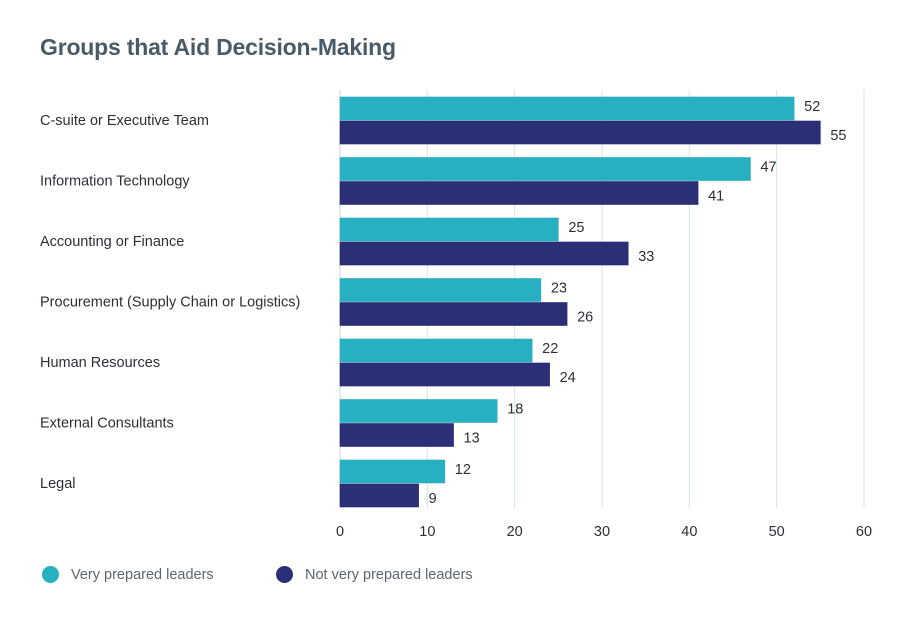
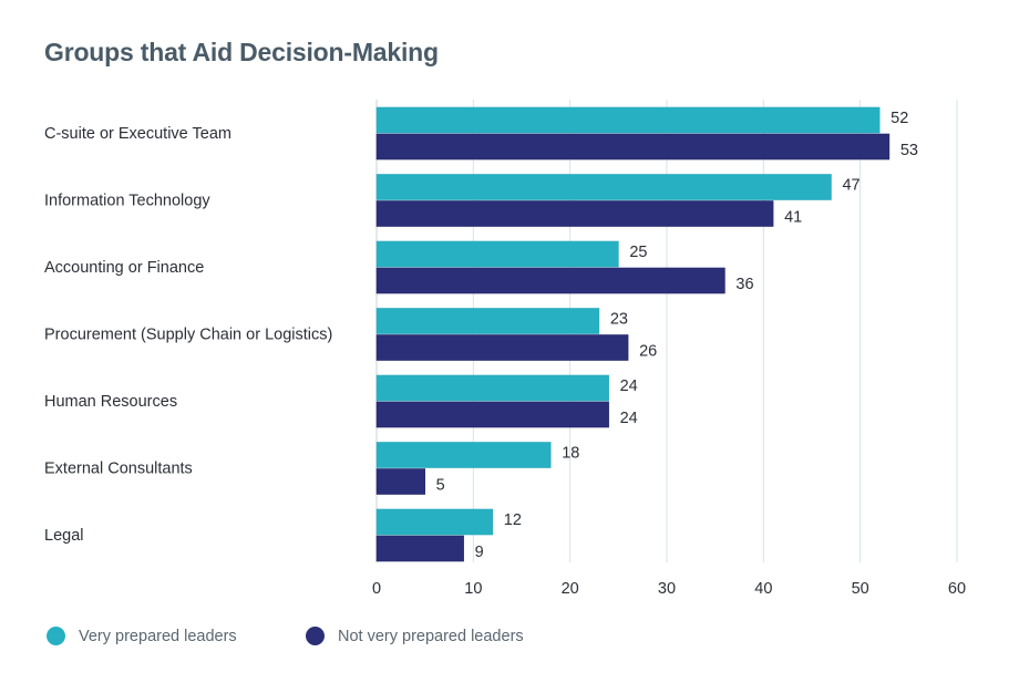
Not very prepared leaders/C-suite or Executive Team: 55 -> 53
Not very prepared leaders/Accounting or Finance: 33 -> 36
Very prepared leaders/Human Resources: 22 -> 24
Not very prepared leaders/External Consultants: 13 -> 5
